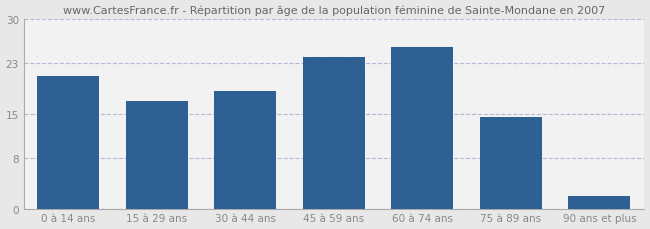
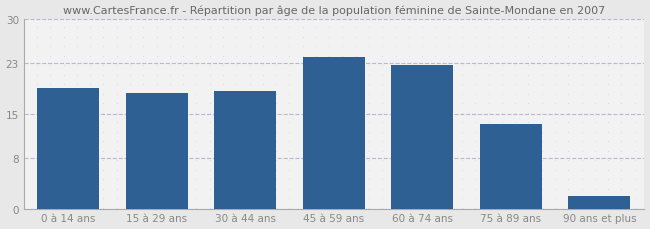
0 à 14 ans: 21.0 -> 19.0
15 à 29 ans: 17.0 -> 18.2
60 à 74 ans: 25.5 -> 22.6
75 à 89 ans: 14.5 -> 13.4
